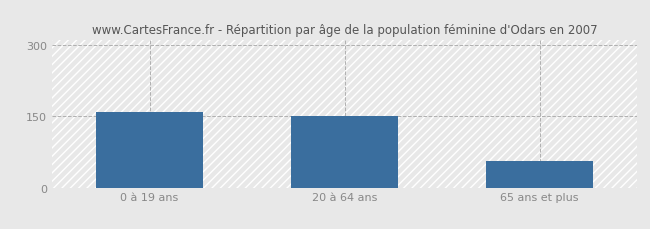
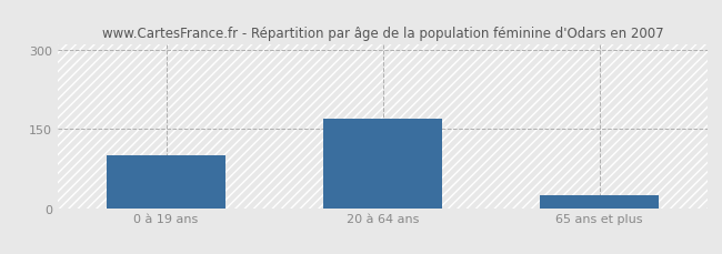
0 à 19 ans: 160 -> 100
20 à 64 ans: 150 -> 170
65 ans et plus: 55 -> 25
